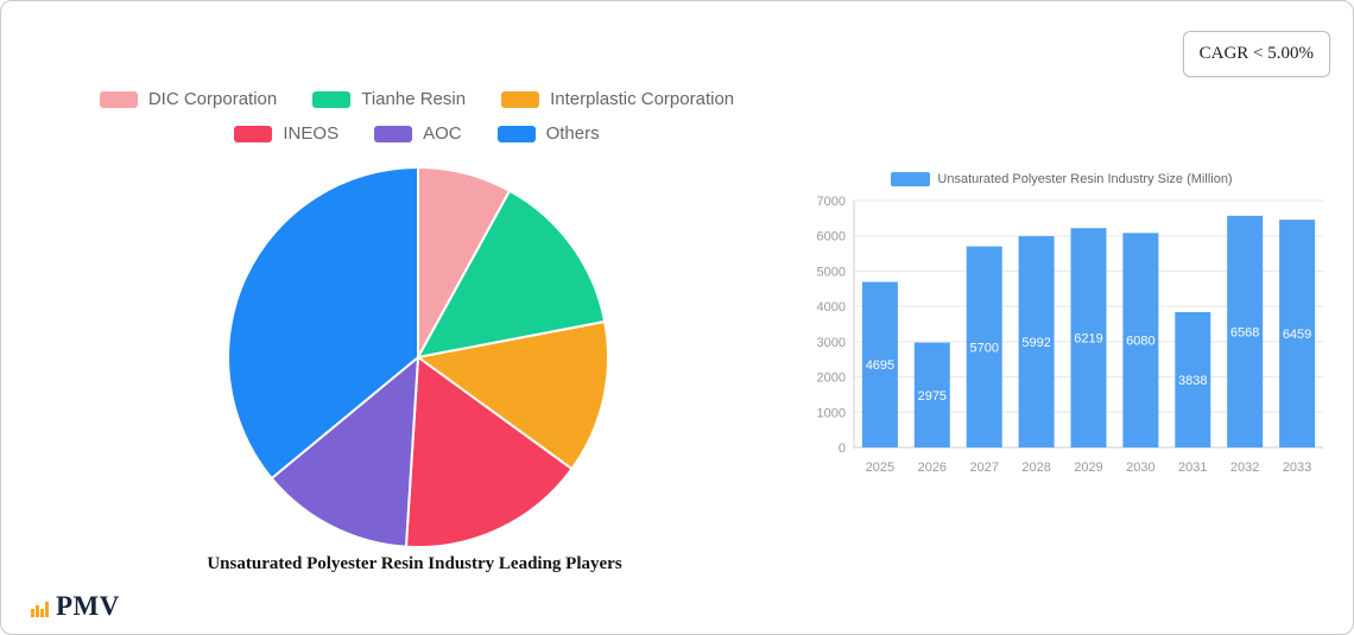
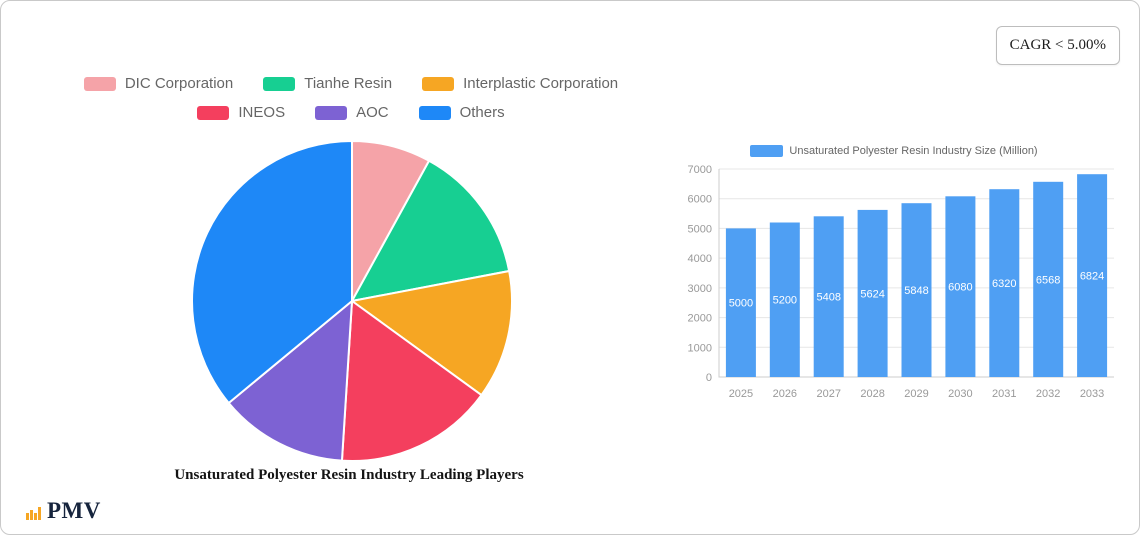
Unsaturated Polyester Resin Industry Size (Million)/2025: 4695 -> 5000
Unsaturated Polyester Resin Industry Size (Million)/2026: 2975 -> 5200
Unsaturated Polyester Resin Industry Size (Million)/2027: 5700 -> 5408
Unsaturated Polyester Resin Industry Size (Million)/2028: 5992 -> 5624
Unsaturated Polyester Resin Industry Size (Million)/2029: 6219 -> 5848
Unsaturated Polyester Resin Industry Size (Million)/2031: 3838 -> 6320
Unsaturated Polyester Resin Industry Size (Million)/2033: 6459 -> 6824
